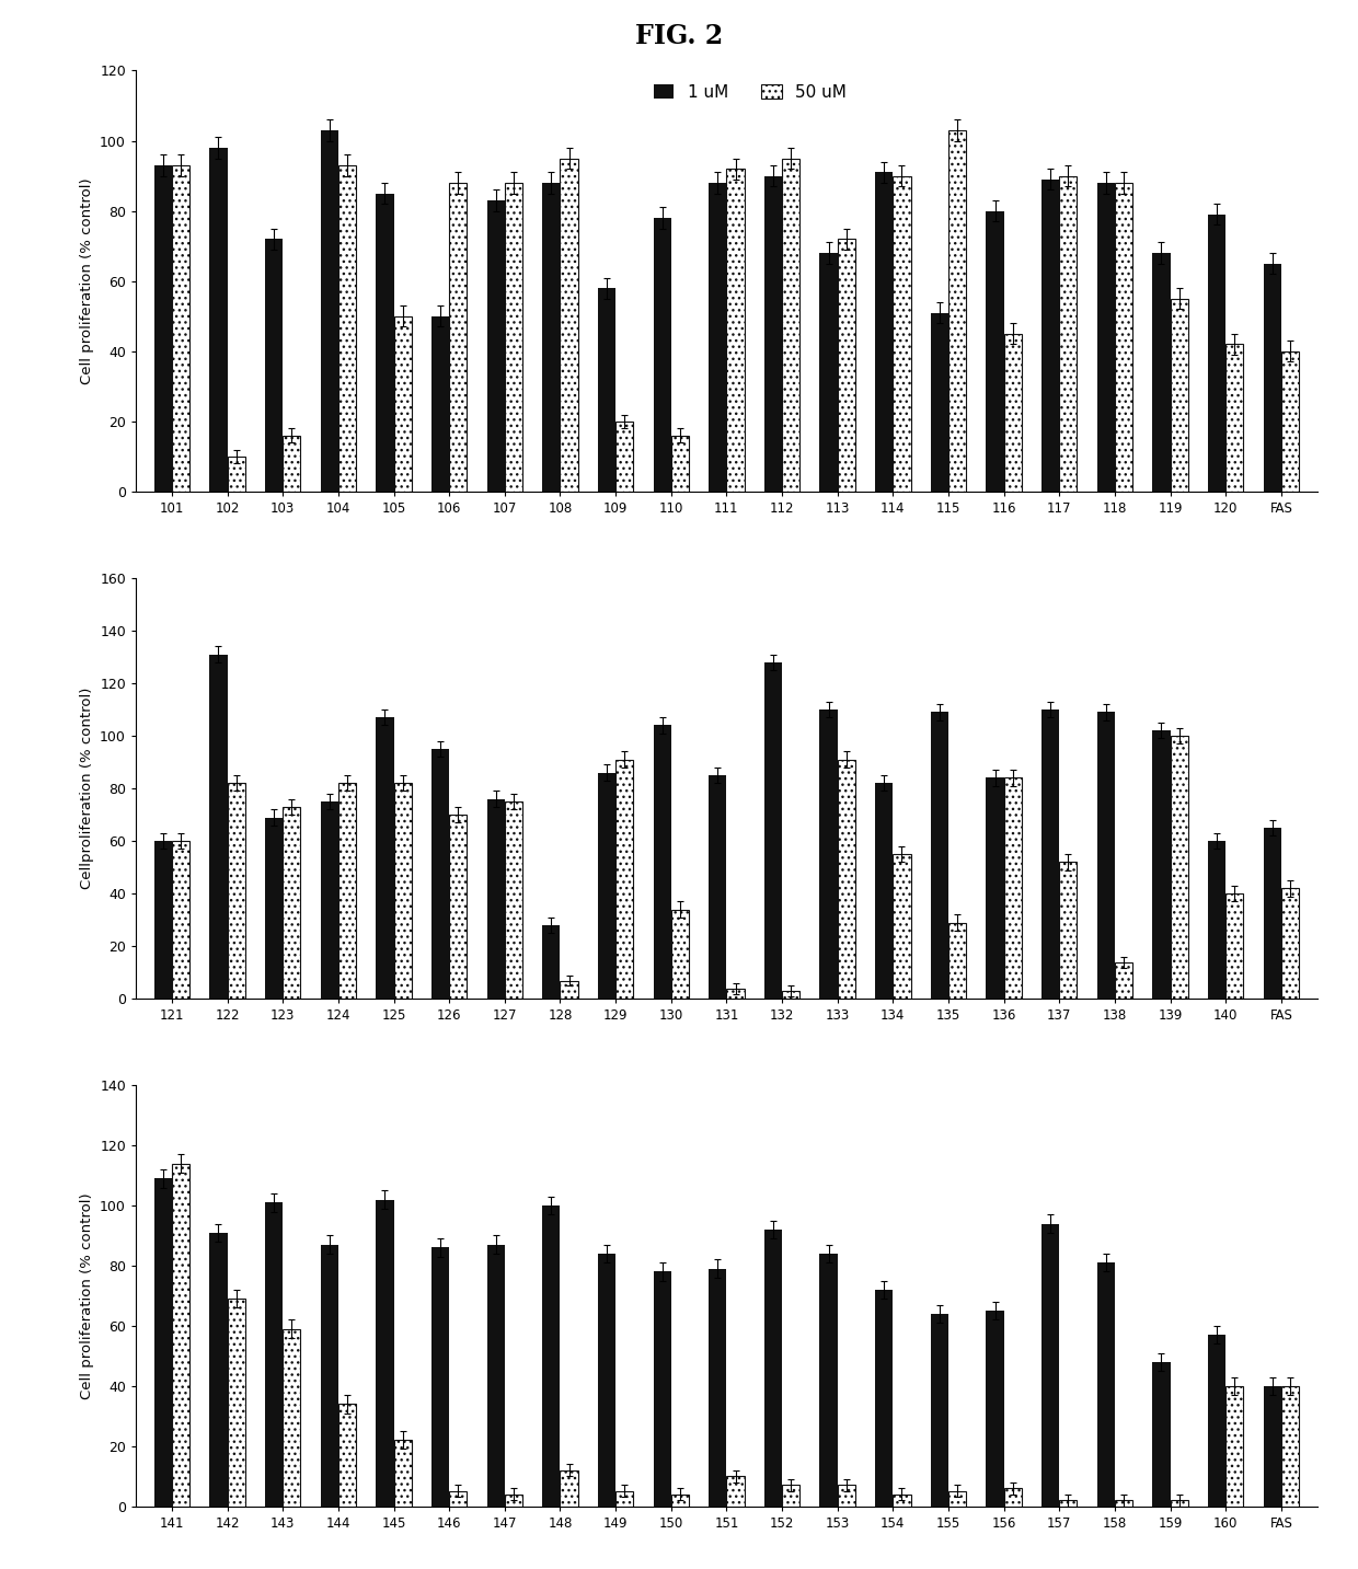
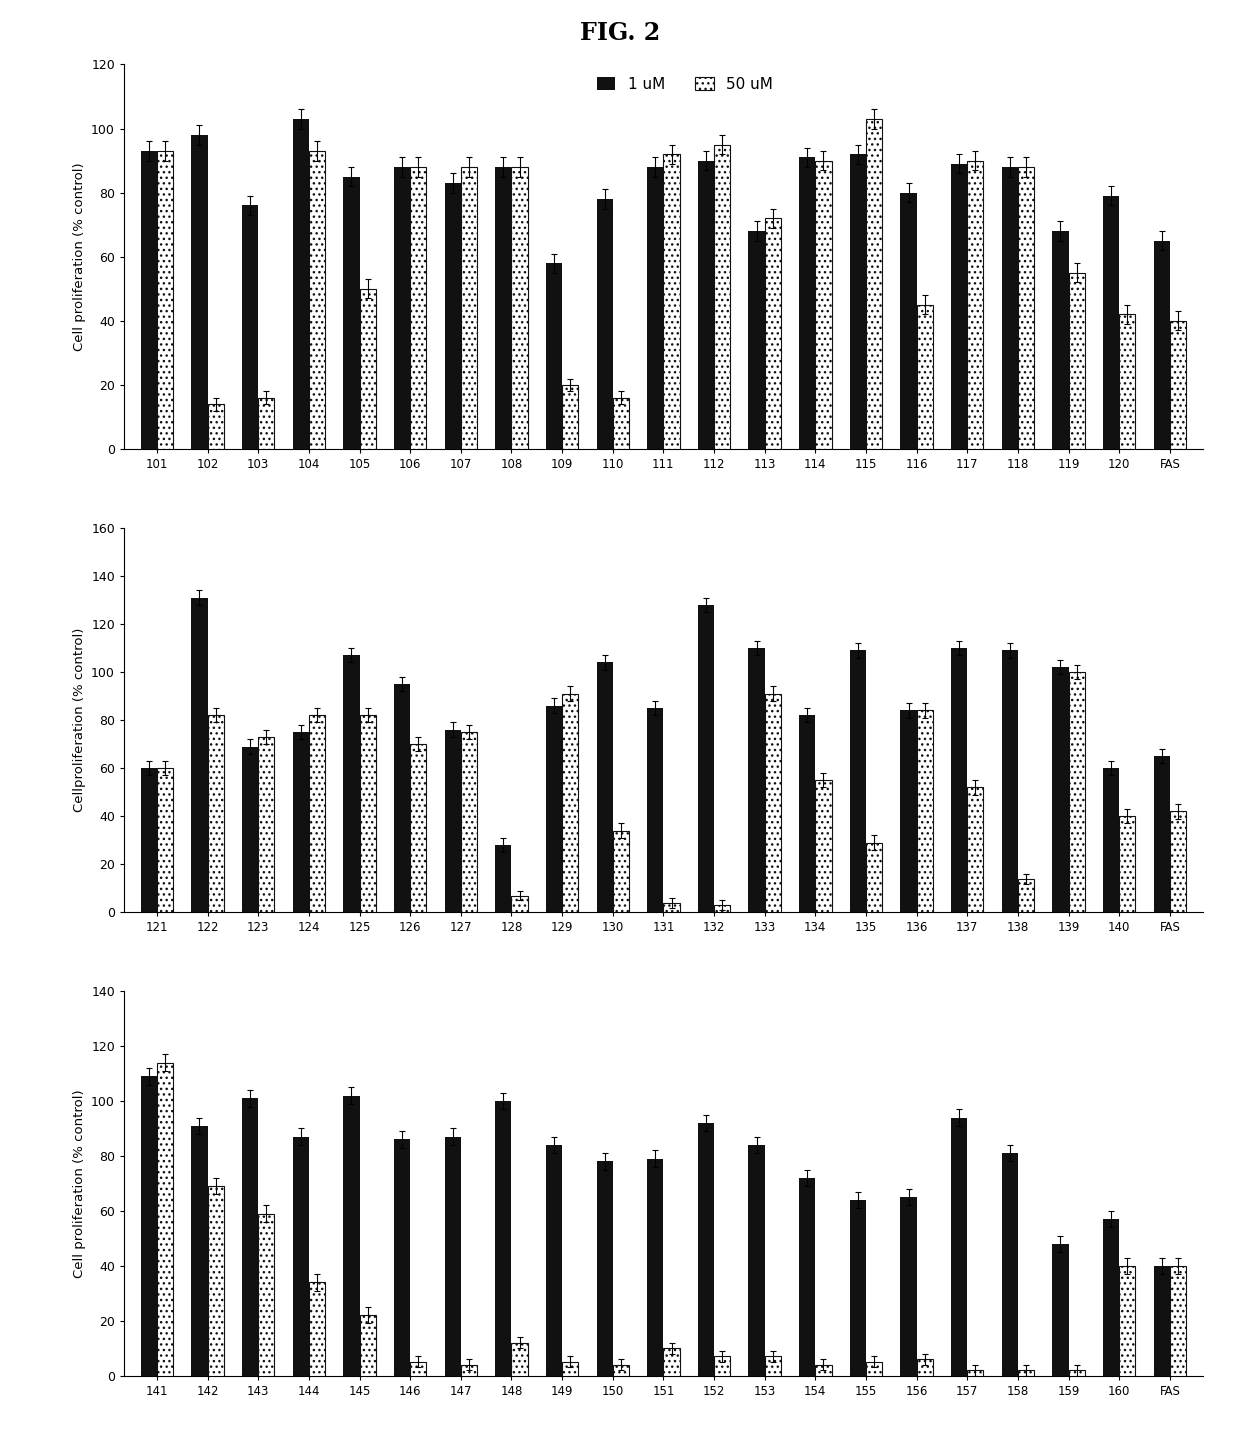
50 uM/102: 10 -> 14
1 uM/103: 72 -> 76
1 uM/106: 50 -> 88
50 uM/108: 95 -> 88
1 uM/115: 51 -> 92
